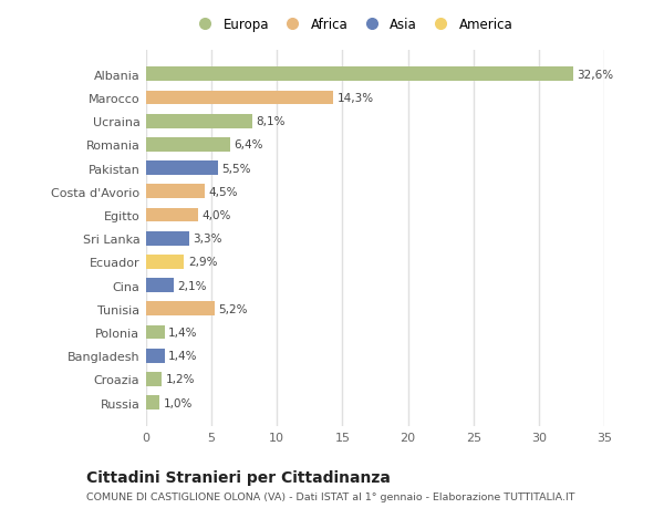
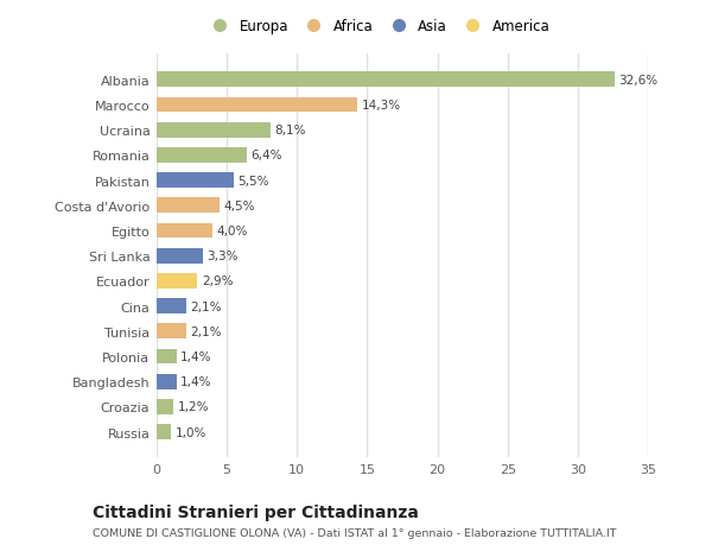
Tunisia: 5,2% -> 2,1%
